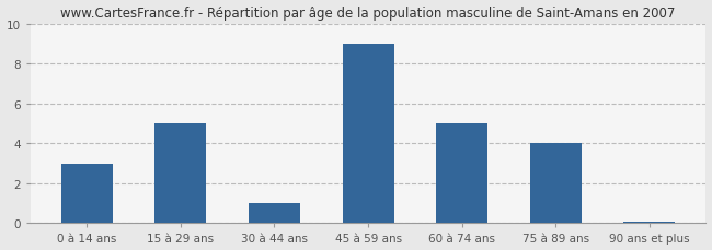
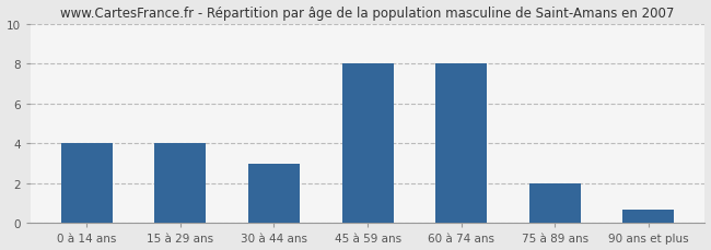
0 à 14 ans: 3.0 -> 4.0
15 à 29 ans: 5.0 -> 4.0
30 à 44 ans: 1.0 -> 3.0
45 à 59 ans: 9.0 -> 8.0
60 à 74 ans: 5.0 -> 8.0
75 à 89 ans: 4.0 -> 2.0
90 ans et plus: 0.1 -> 0.7
